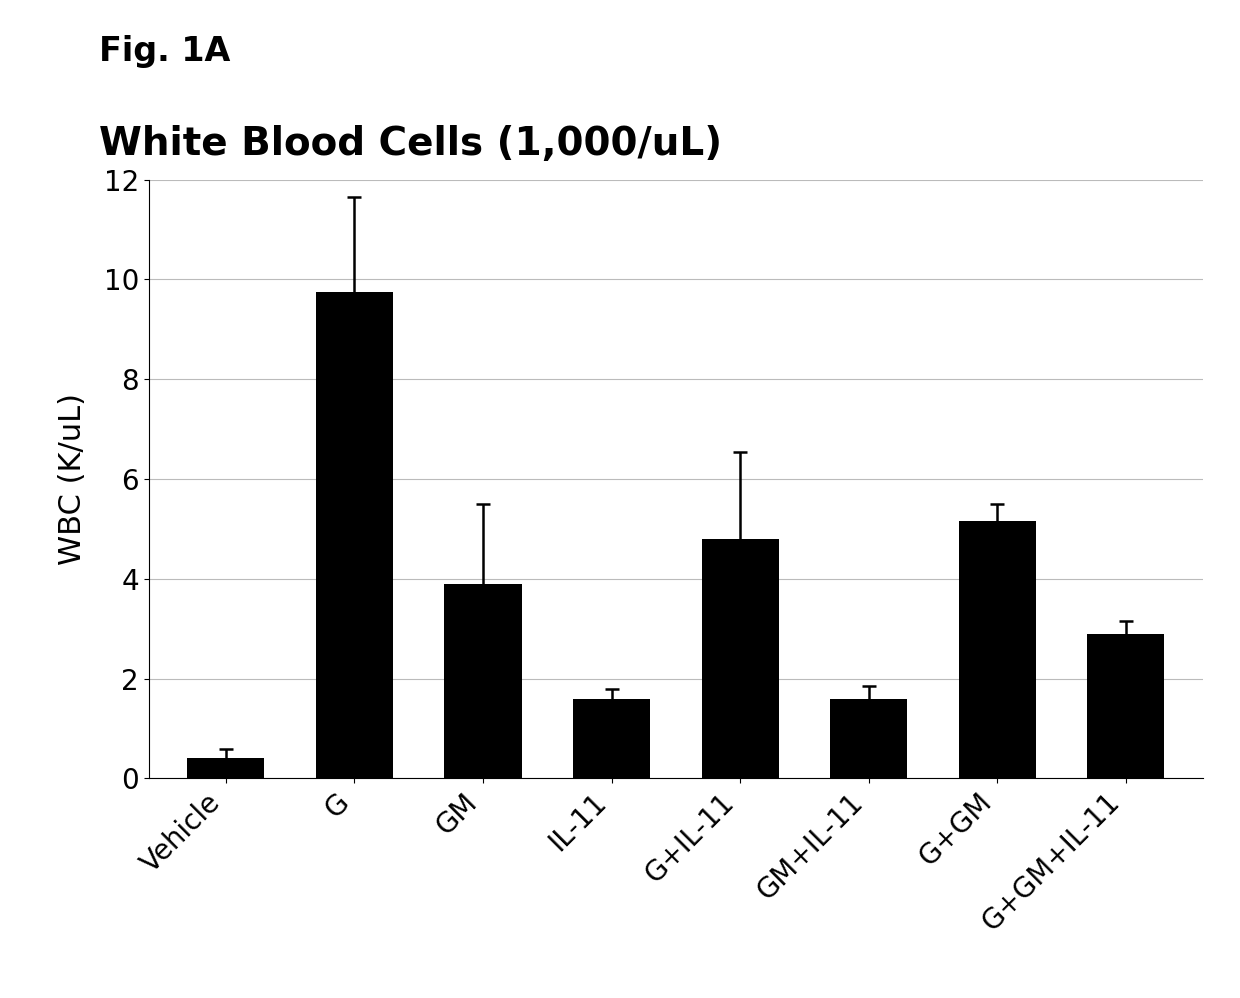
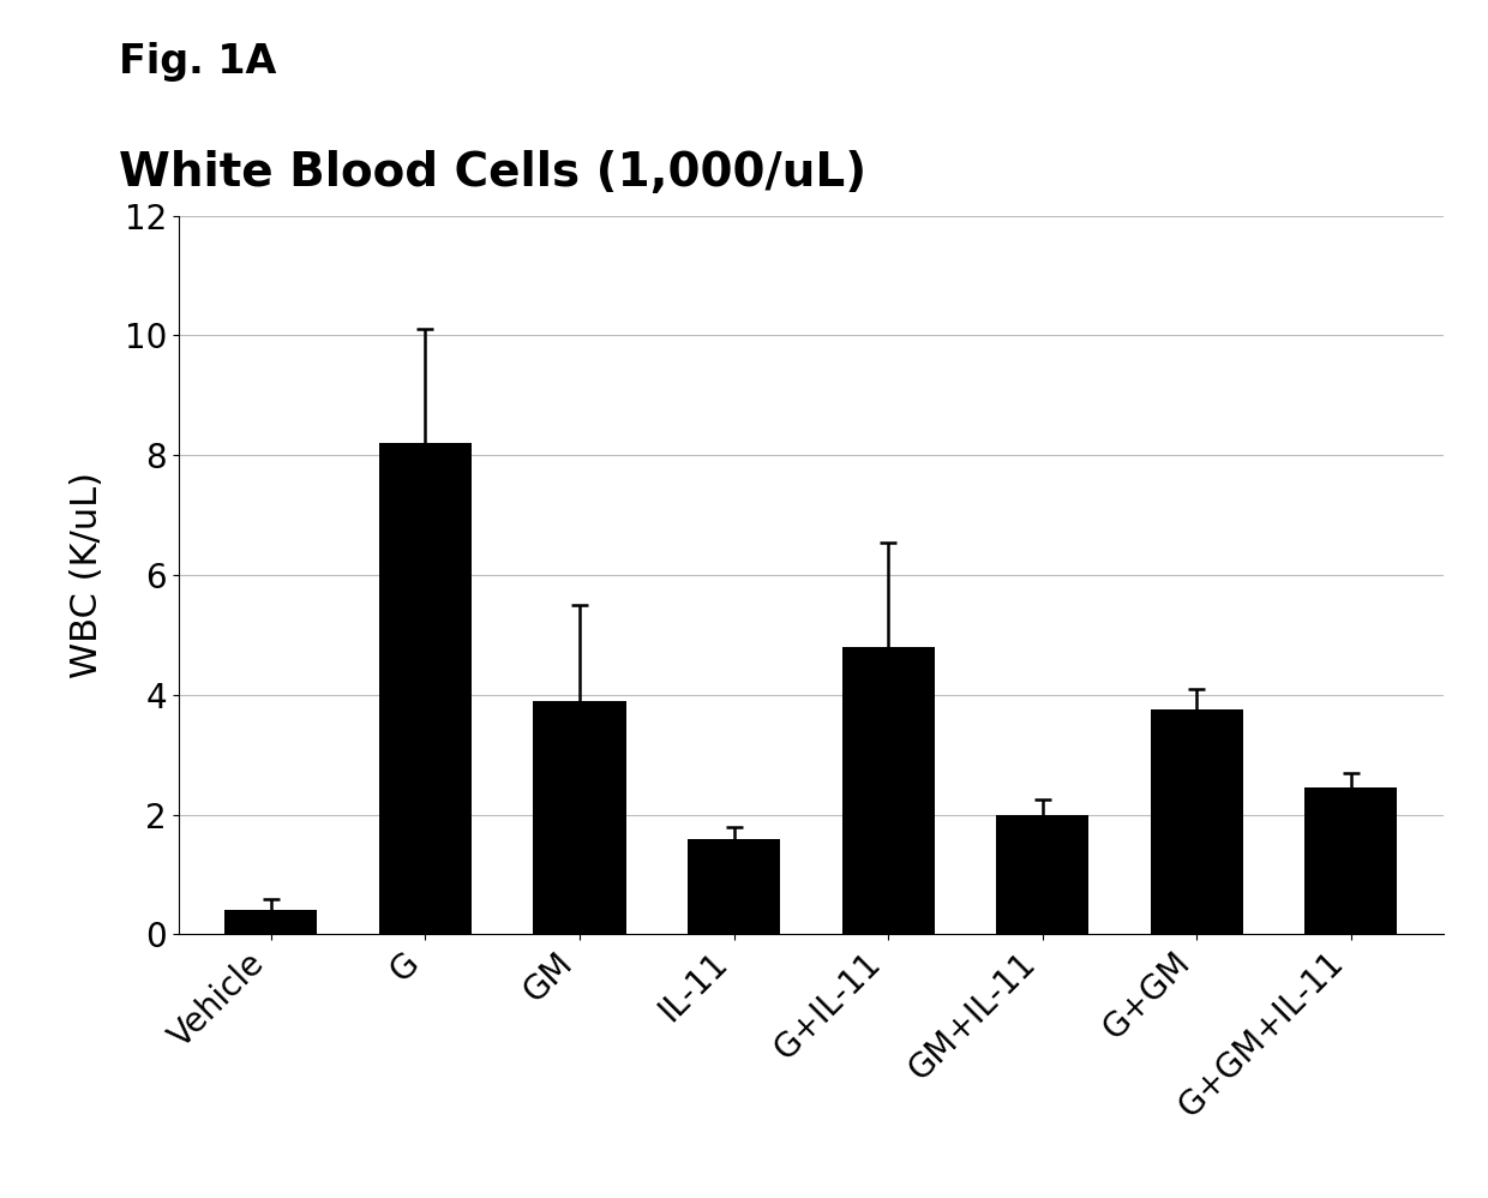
G: 9.75 -> 8.20
GM+IL-11: 1.60 -> 2.00
G+GM: 5.15 -> 3.75
G+GM+IL-11: 2.90 -> 2.45
